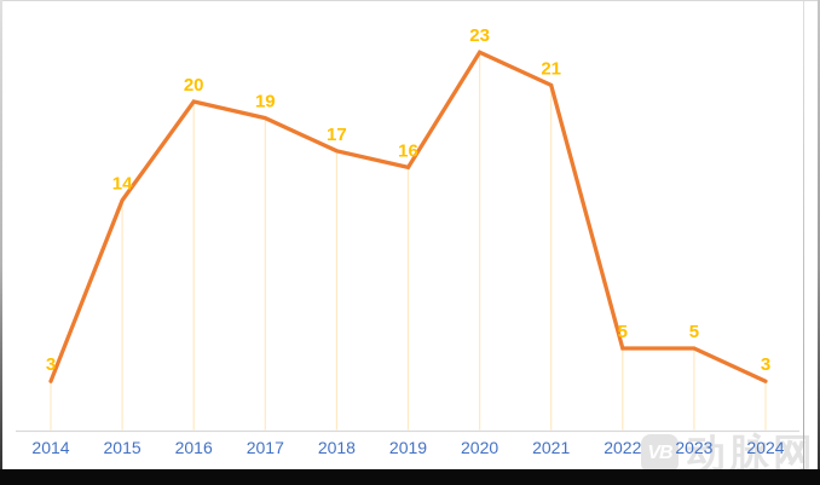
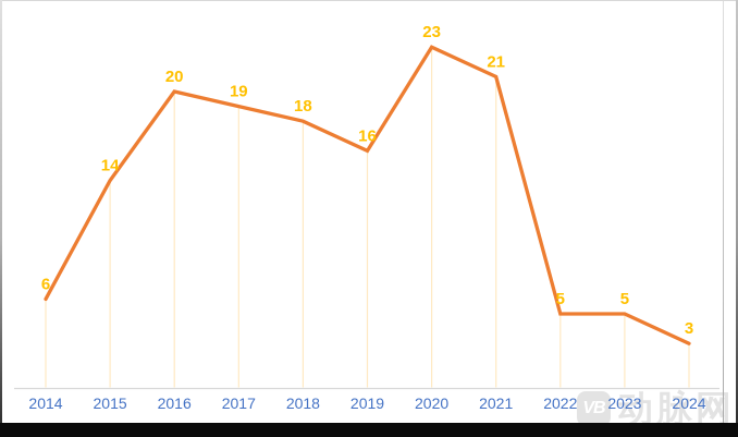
2014: 3 -> 6
2018: 17 -> 18
